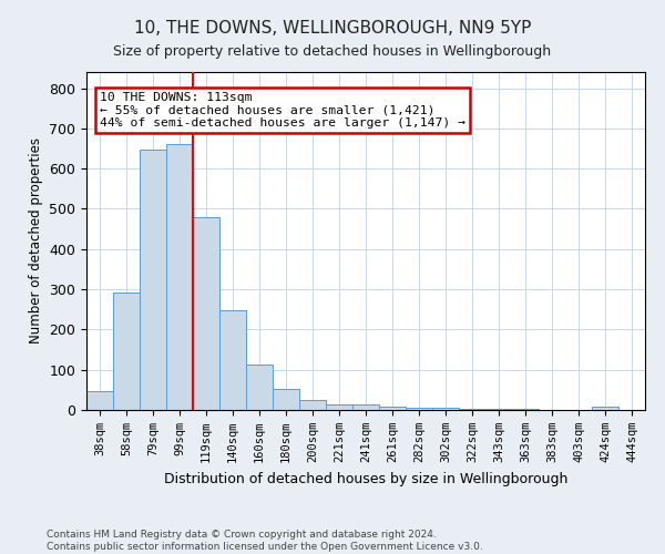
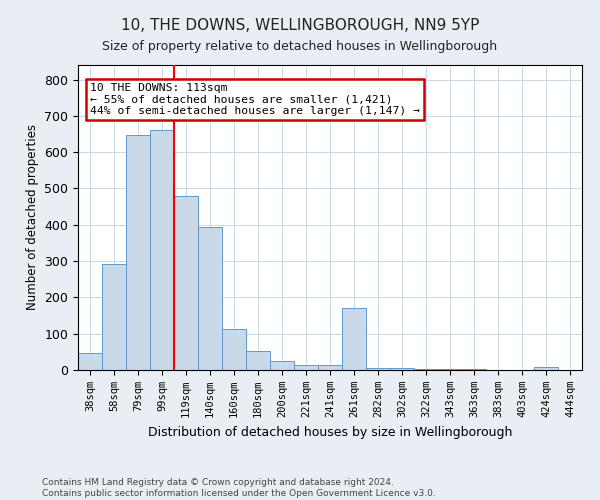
140sqm: 248 -> 395
261sqm: 8 -> 170
